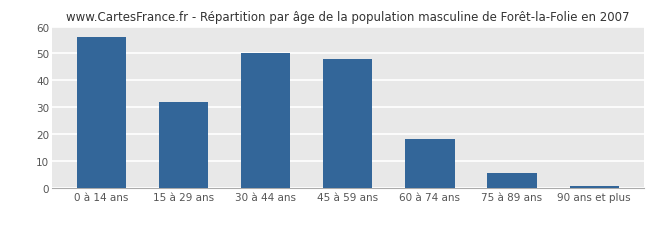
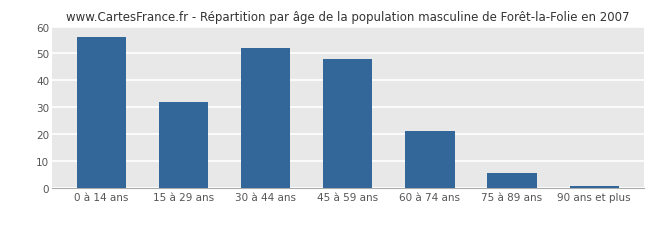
30 à 44 ans: 50.0 -> 52.0
60 à 74 ans: 18.0 -> 21.0
